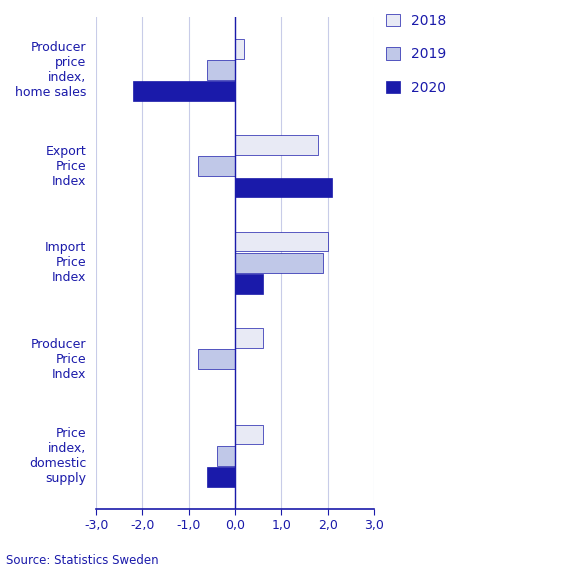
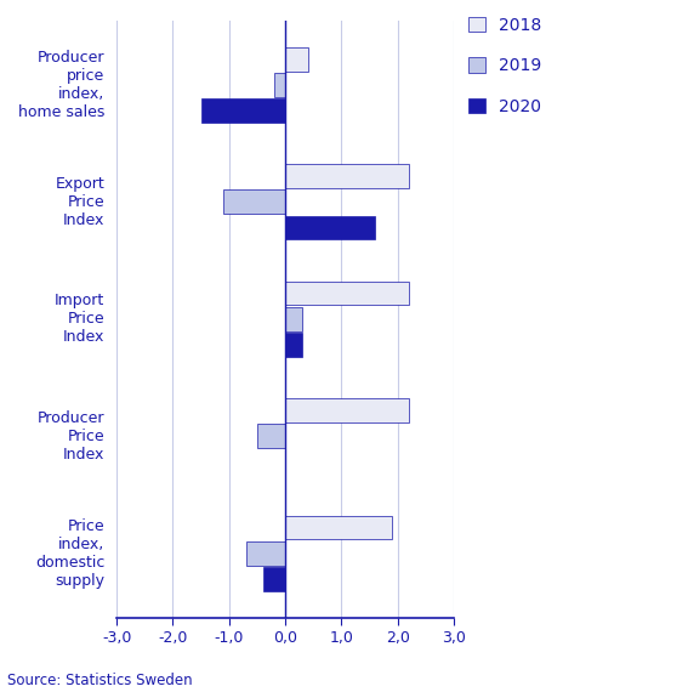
2018/Producer price index, home sales: 0,2 -> 0,4
2019/Producer price index, home sales: -0,6 -> -0,2
2020/Producer price index, home sales: -2,2 -> -1,5
2018/Export Price Index: 1,8 -> 2,2
2019/Export Price Index: -0,8 -> -1,1
2020/Export Price Index: 2,1 -> 1,6
2018/Import Price Index: 2,0 -> 2,2
2019/Import Price Index: 1,9 -> 0,3
2020/Import Price Index: 0,6 -> 0,3
2018/Producer Price Index: 0,6 -> 2,2
2019/Producer Price Index: -0,8 -> -0,5
2018/Price index, domestic supply: 0,6 -> 1,9
2019/Price index, domestic supply: -0,4 -> -0,7
2020/Price index, domestic supply: -0,6 -> -0,4
